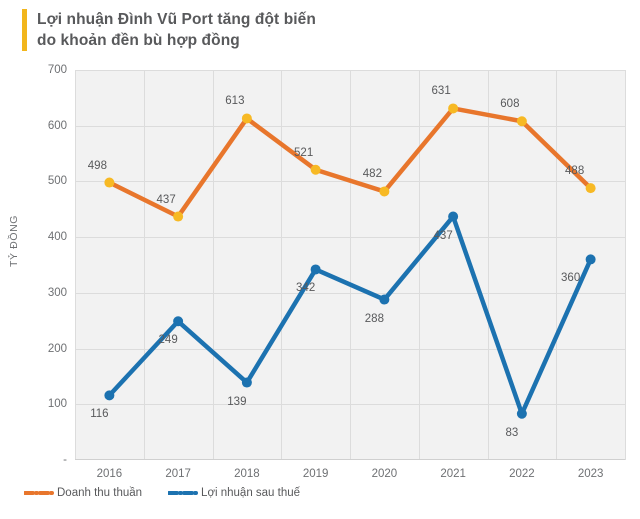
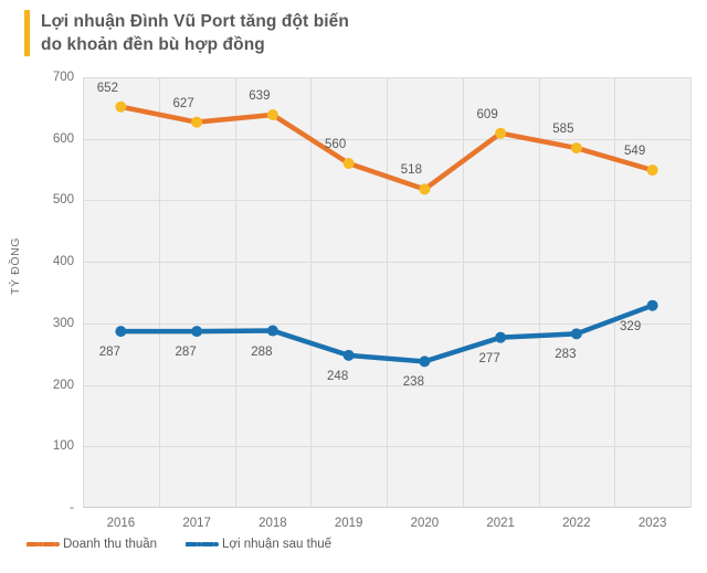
Doanh thu thuần/2016: 498 -> 652
Lợi nhuận sau thuế/2016: 116 -> 287
Doanh thu thuần/2017: 437 -> 627
Lợi nhuận sau thuế/2017: 249 -> 287
Doanh thu thuần/2018: 613 -> 639
Lợi nhuận sau thuế/2018: 139 -> 288
Doanh thu thuần/2019: 521 -> 560
Lợi nhuận sau thuế/2019: 342 -> 248
Doanh thu thuần/2020: 482 -> 518
Lợi nhuận sau thuế/2020: 288 -> 238
Doanh thu thuần/2021: 631 -> 609
Lợi nhuận sau thuế/2021: 437 -> 277
Doanh thu thuần/2022: 608 -> 585
Lợi nhuận sau thuế/2022: 83 -> 283
Doanh thu thuần/2023: 488 -> 549
Lợi nhuận sau thuế/2023: 360 -> 329
